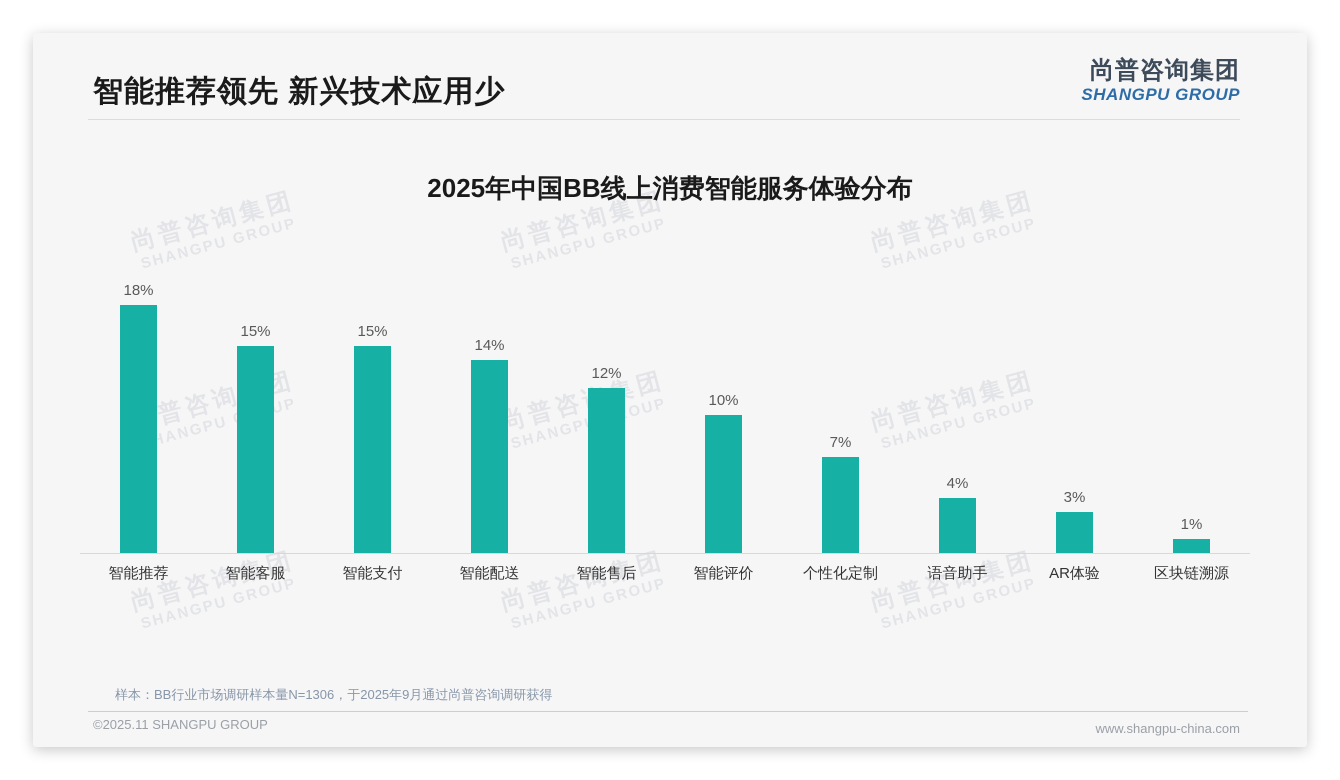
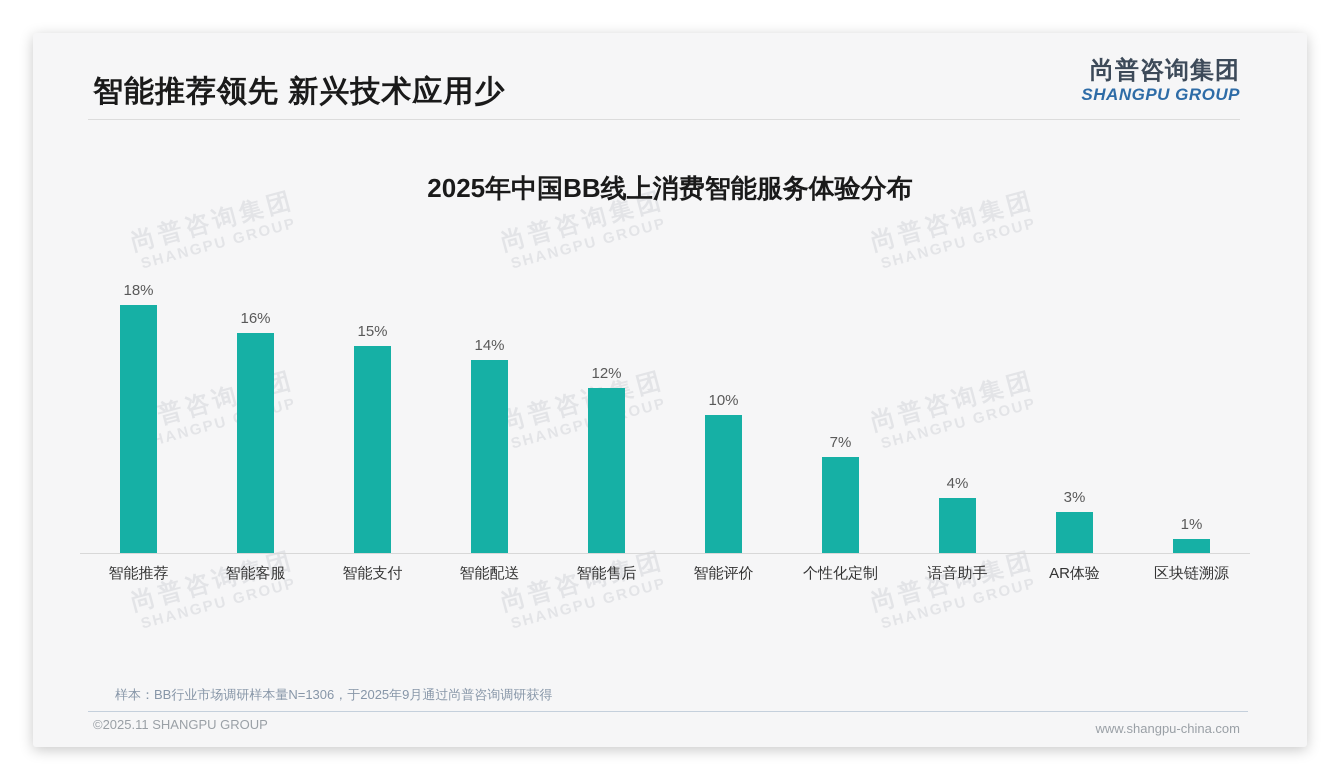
智能客服: 15% -> 16%
